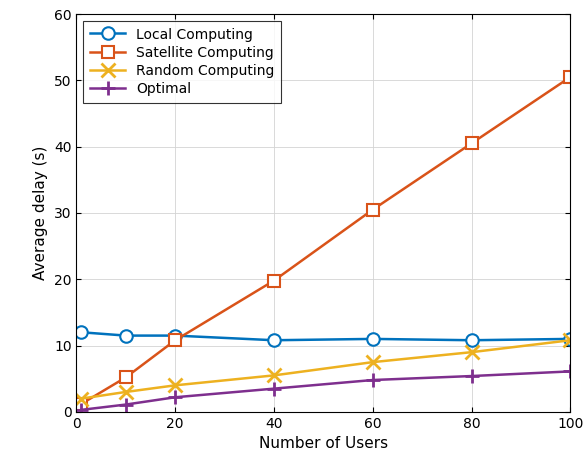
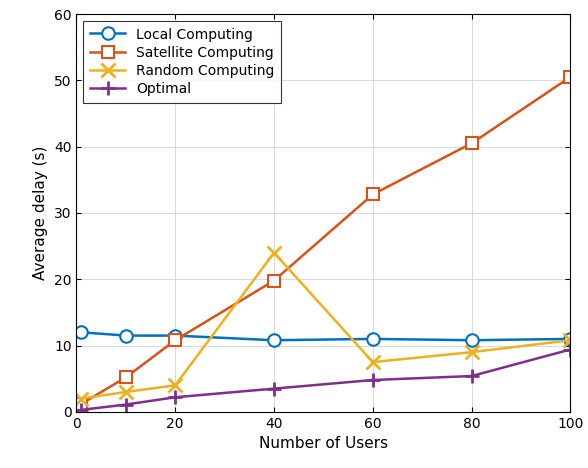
Random Computing/40: 5.5 -> 24.0
Satellite Computing/60: 30.5 -> 32.8
Optimal/100: 6.1 -> 9.4
